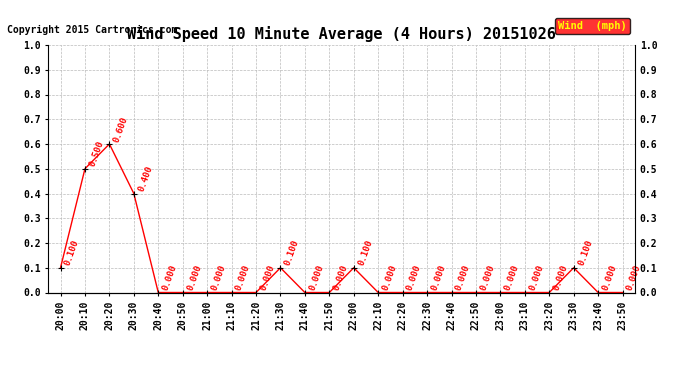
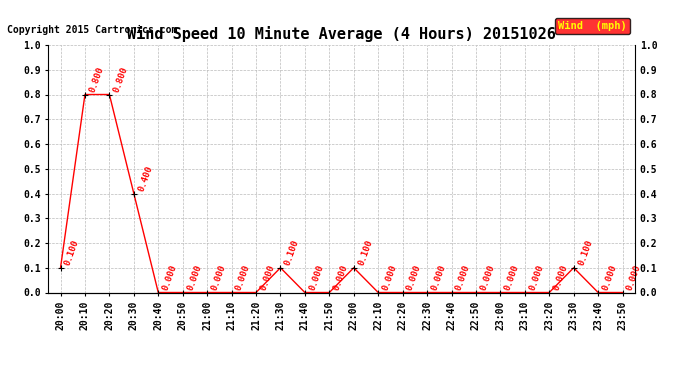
20:10: 0.500 -> 0.800
20:20: 0.600 -> 0.800
